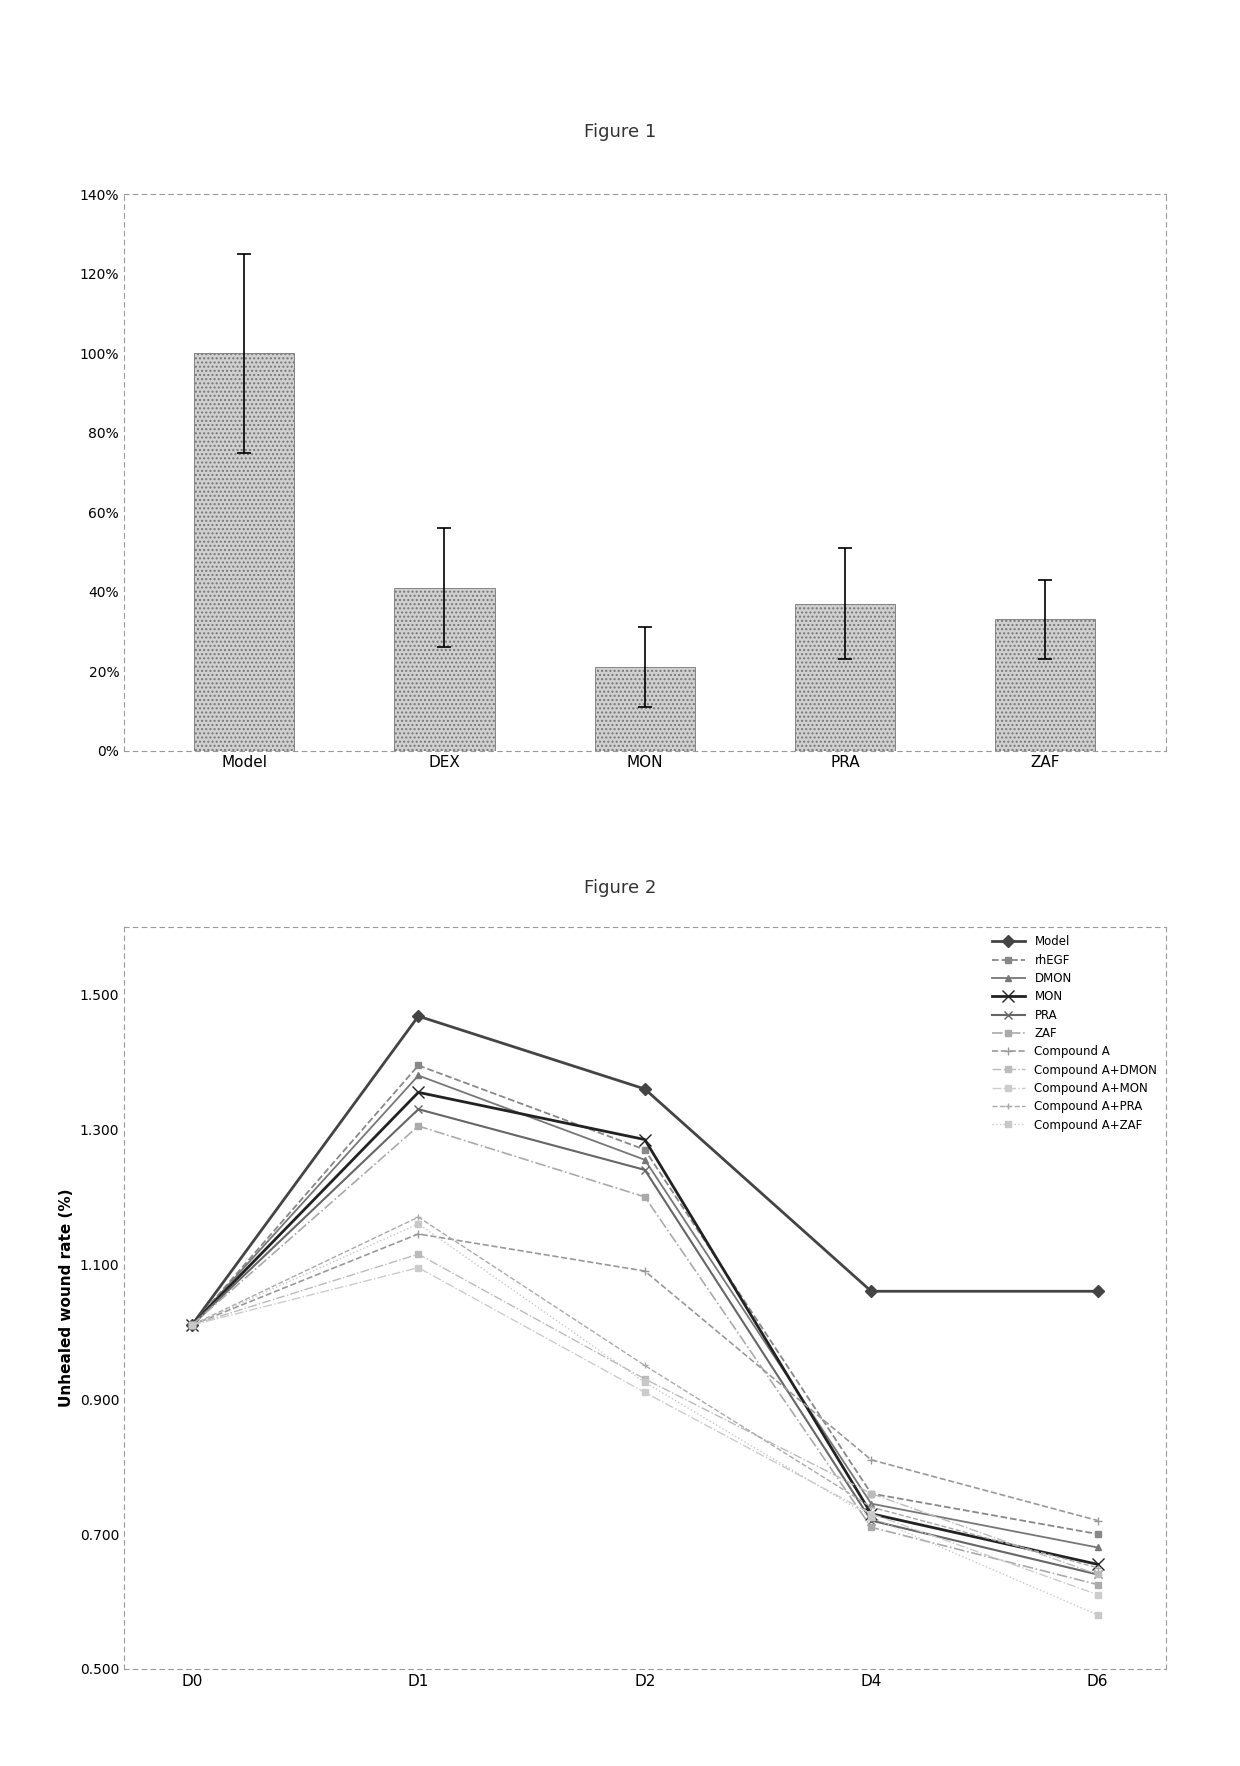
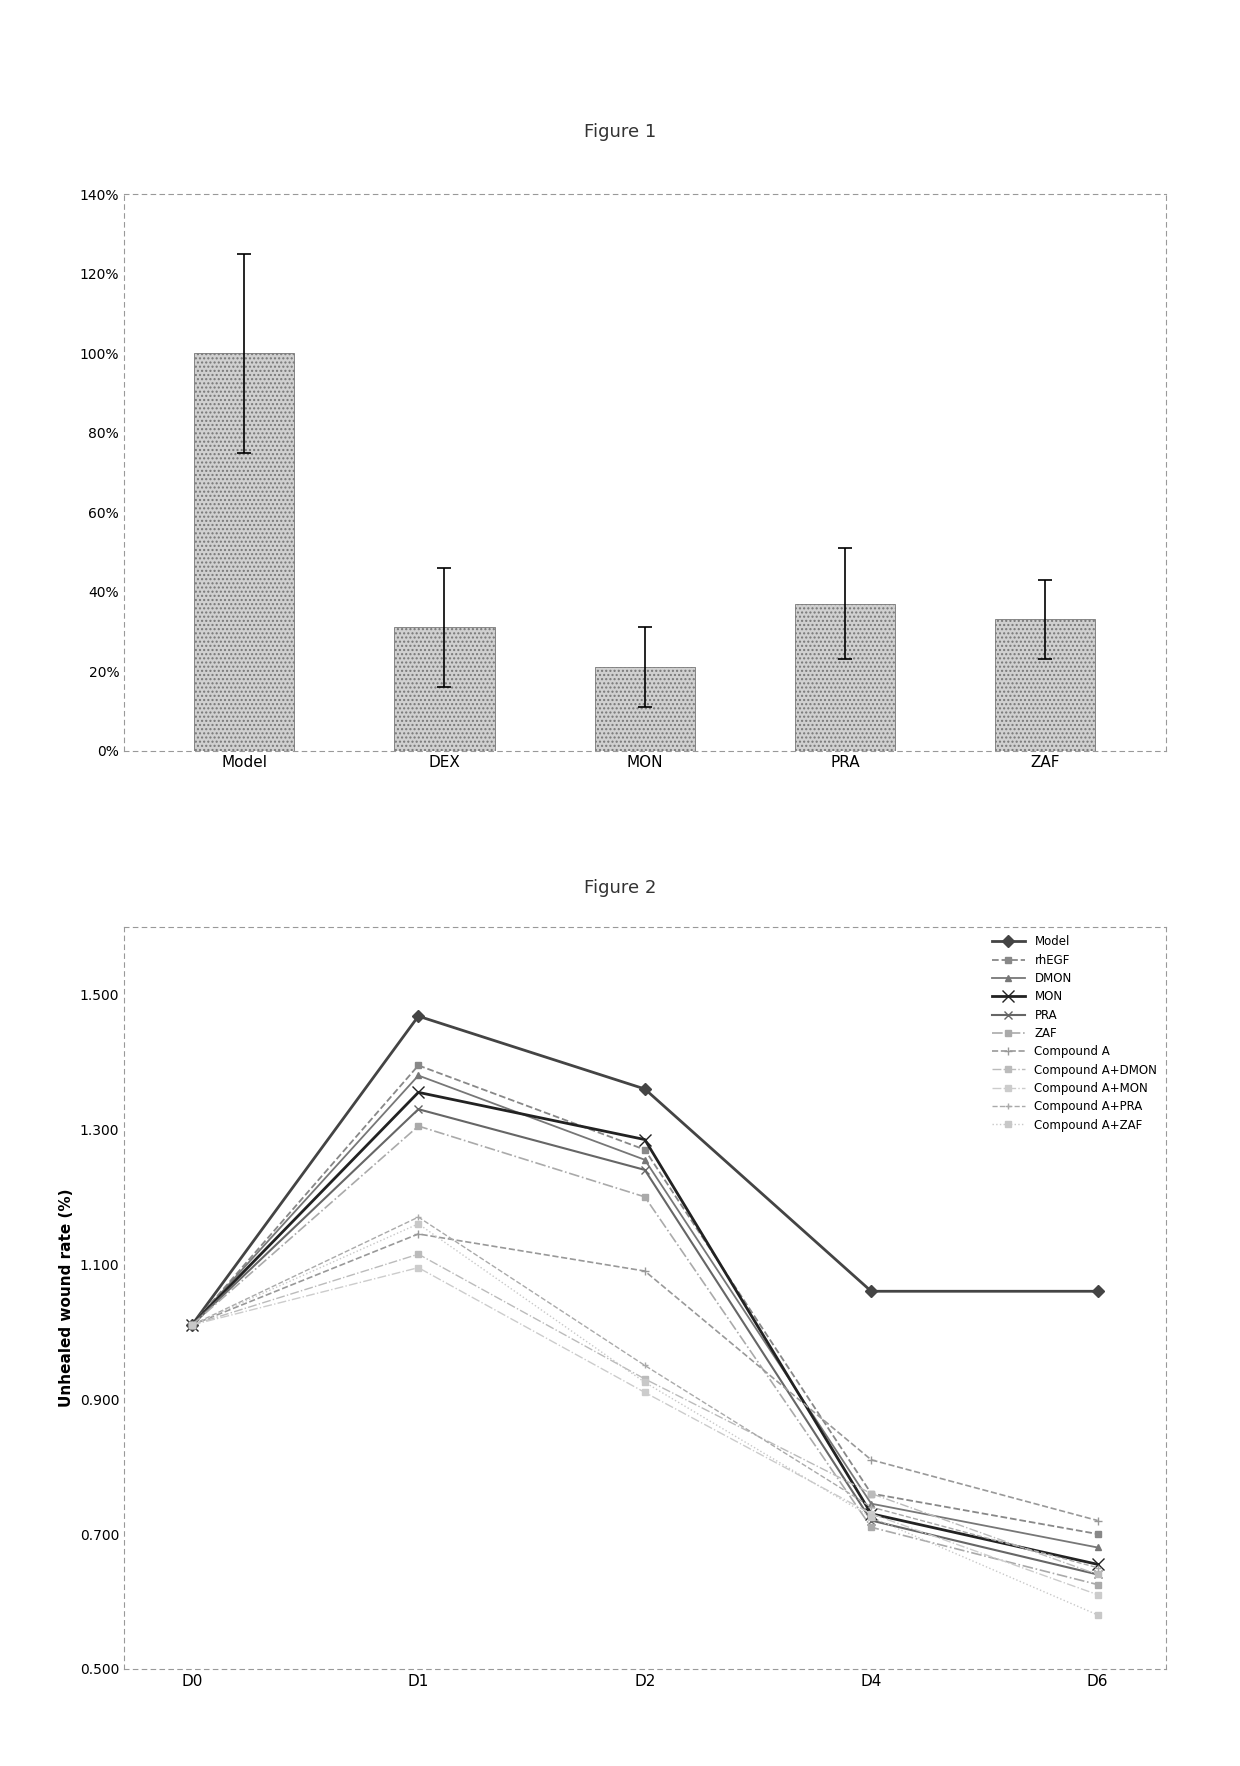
DEX: 41% -> 31%
